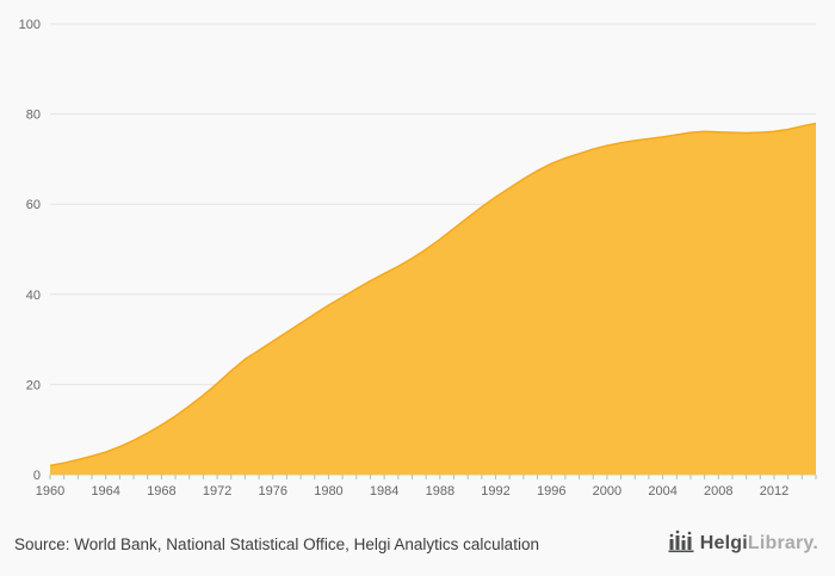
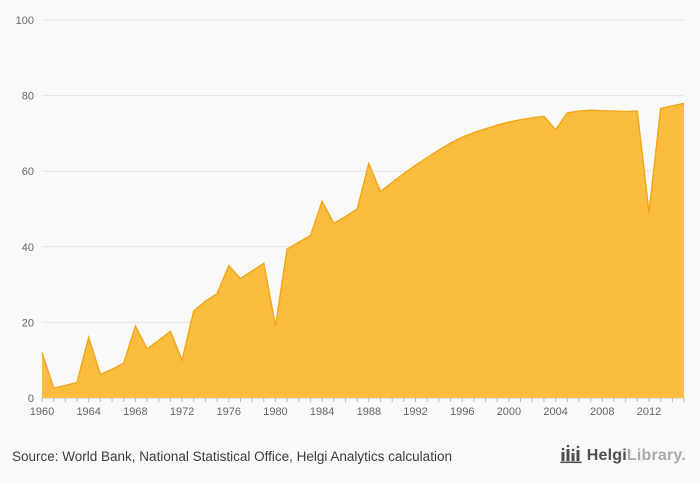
1960: 2 -> 12
1964: 5 -> 16
1968: 11 -> 19
1972: 20 -> 10
1976: 30 -> 35
1980: 38 -> 19
1984: 45 -> 52
1988: 52 -> 62
2004: 75 -> 71
2012: 76 -> 49
